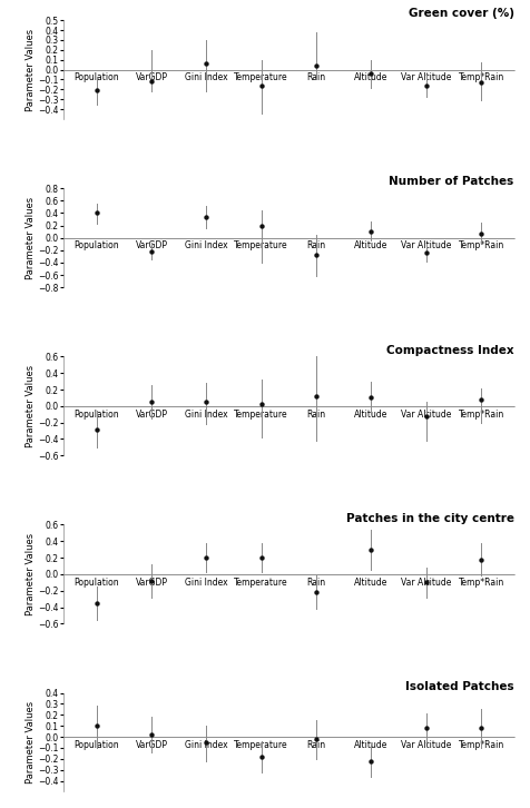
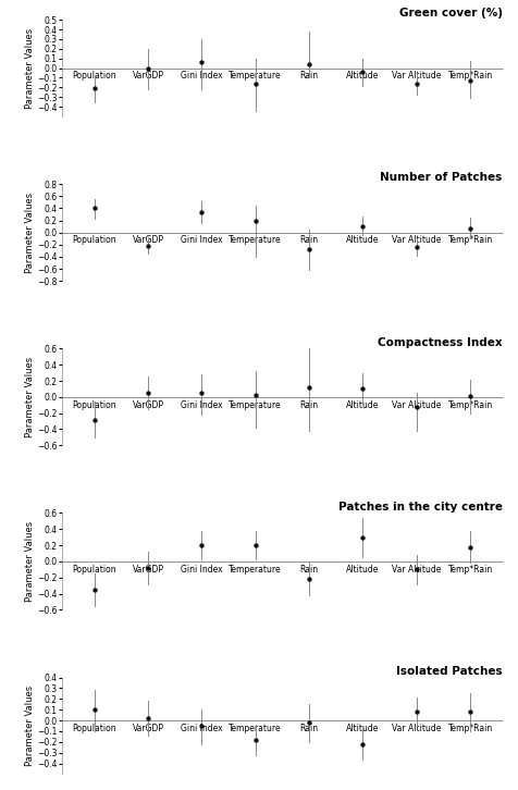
Green cover (%)/VarGDP: -0.12 -> -0.01
Compactness Index/Temp*Rain: 0.08 -> 0.01
